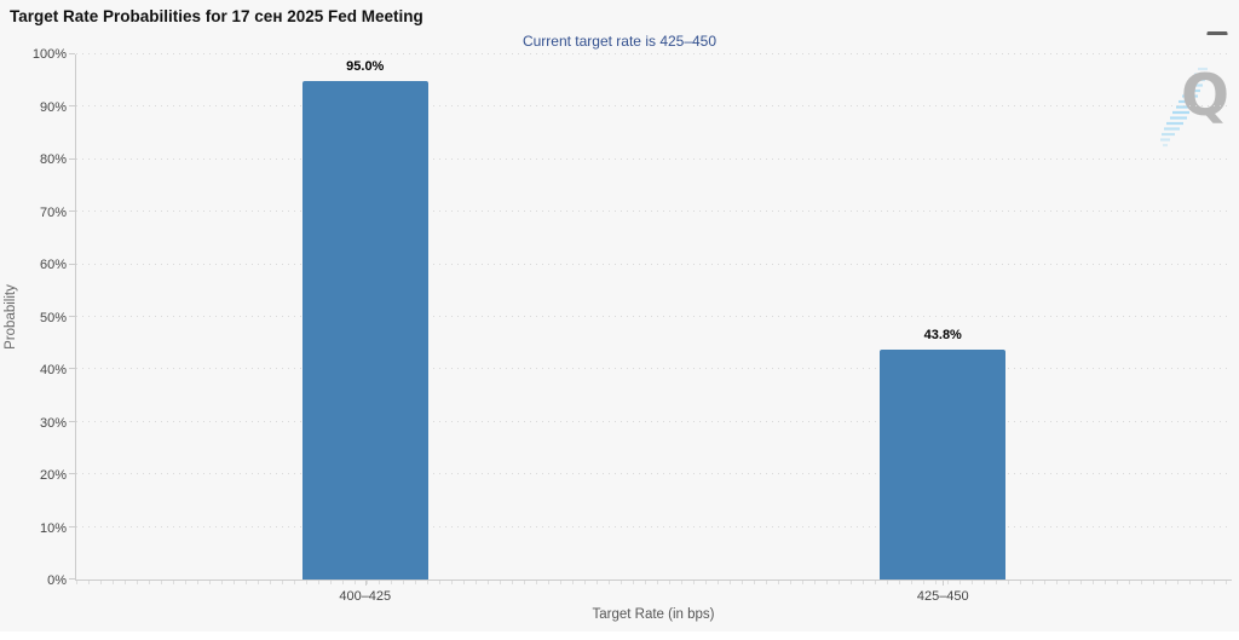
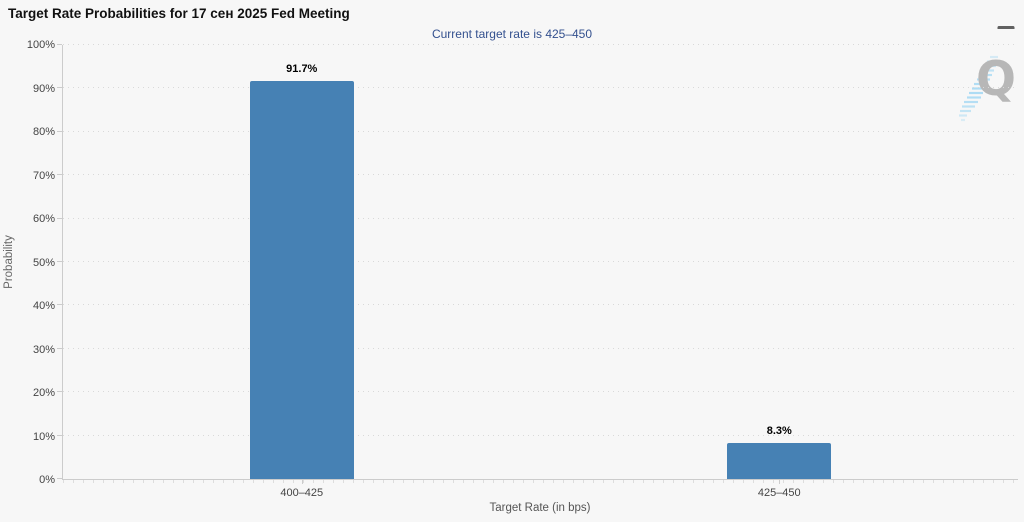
400–425: 95.0% -> 91.7%
425–450: 43.8% -> 8.3%
